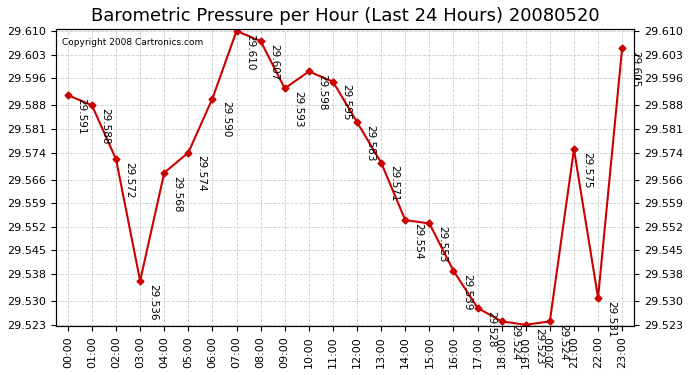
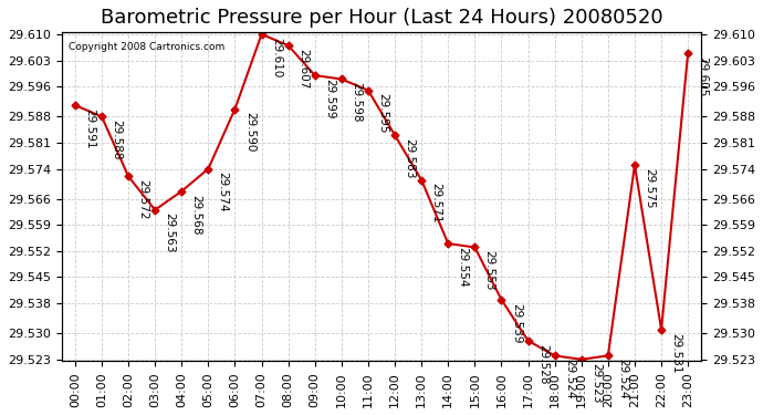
03:00: 29.536 -> 29.563
09:00: 29.593 -> 29.599
